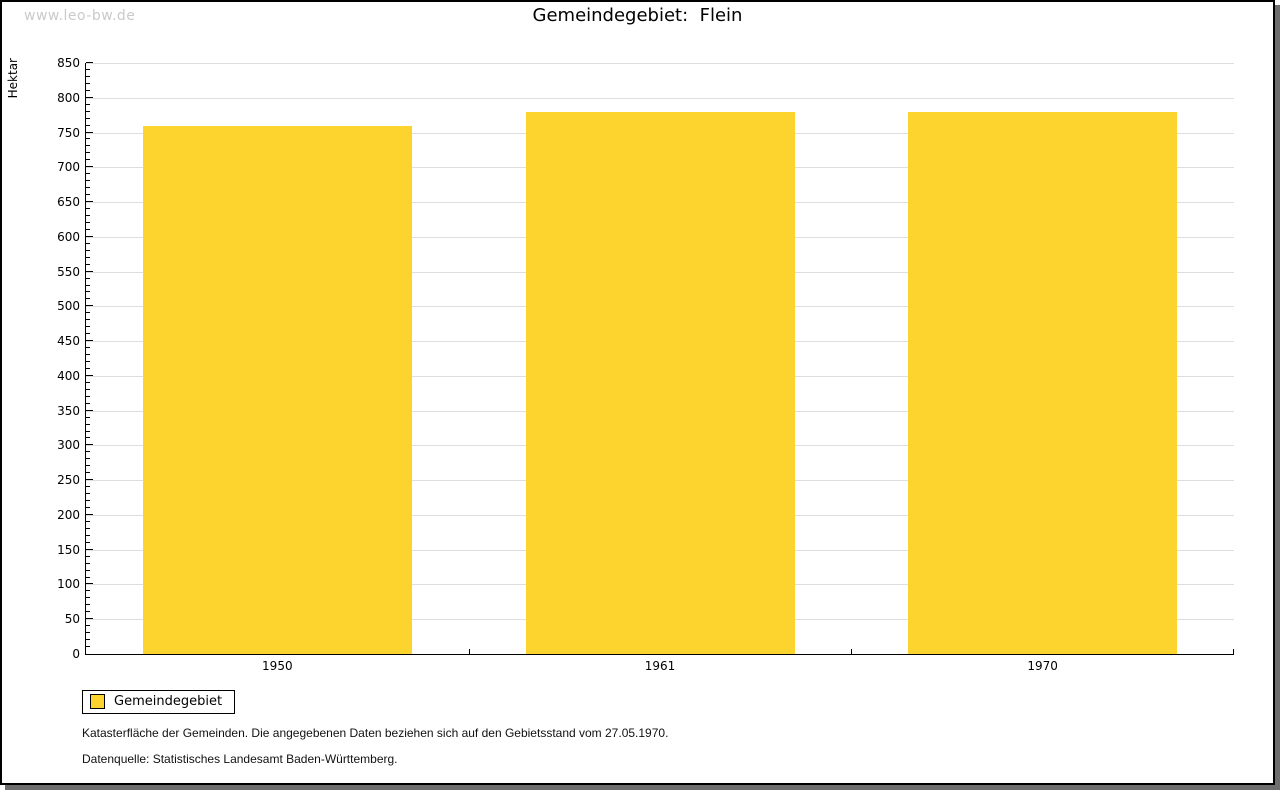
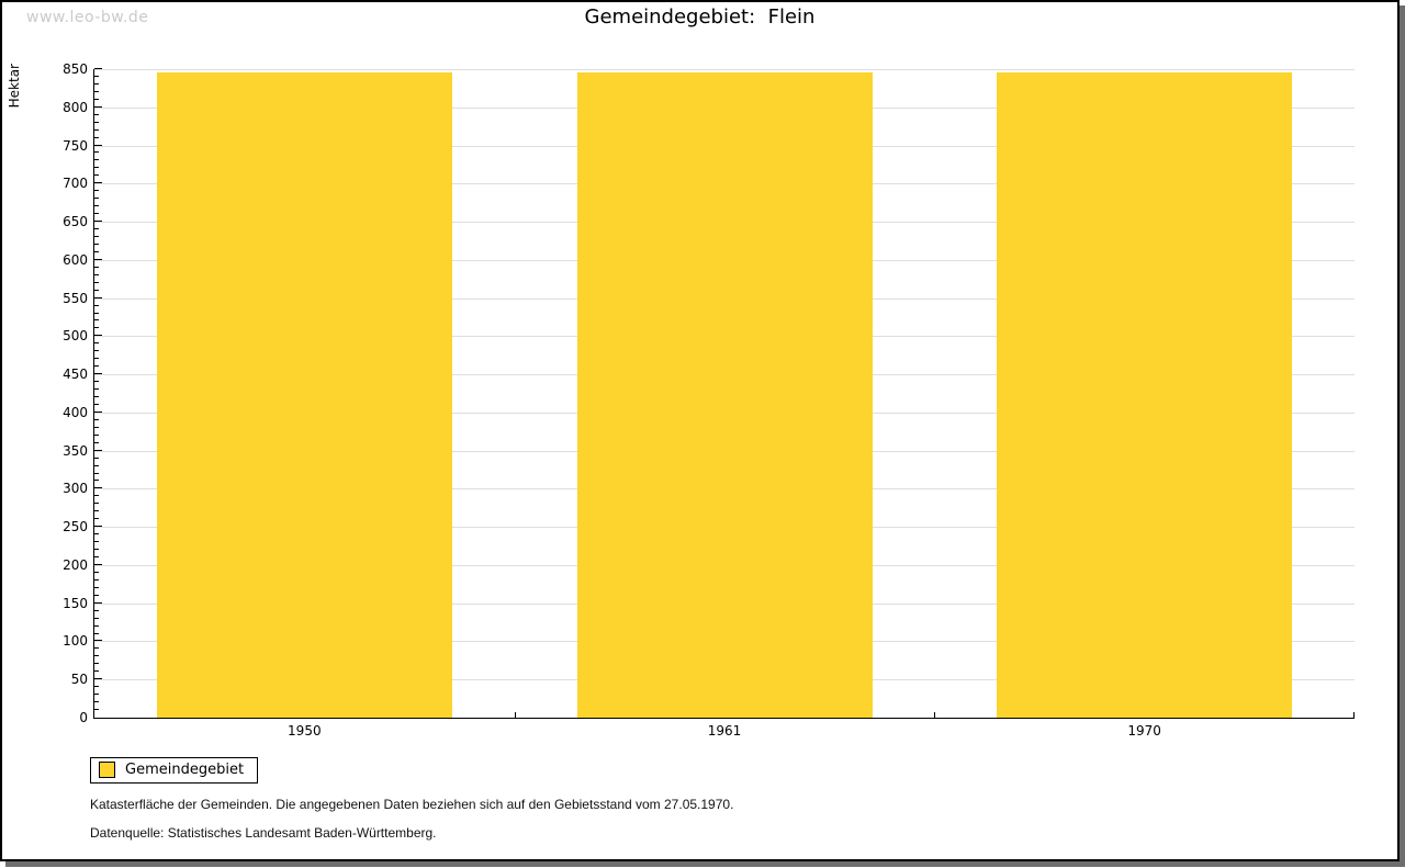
1950: 760 -> 850
1961: 780 -> 850
1970: 780 -> 850
